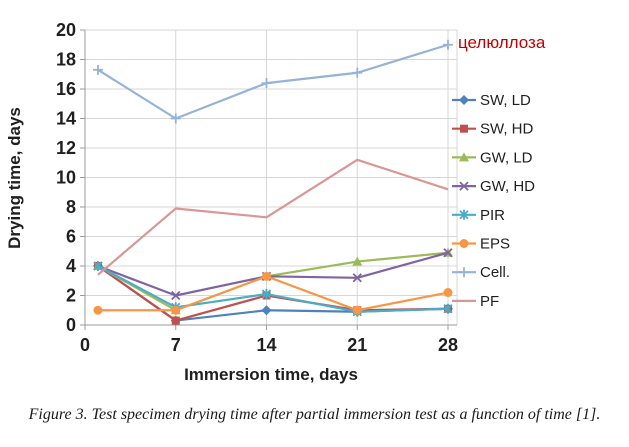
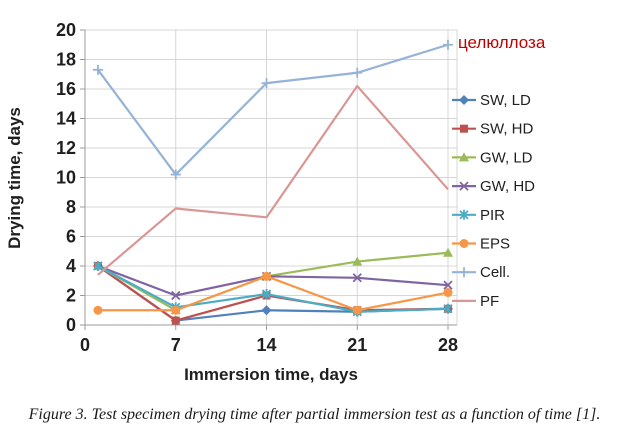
Cell./7: 14.0 -> 10.2
PF/21: 11.2 -> 16.2
GW, HD/28: 4.9 -> 2.7
